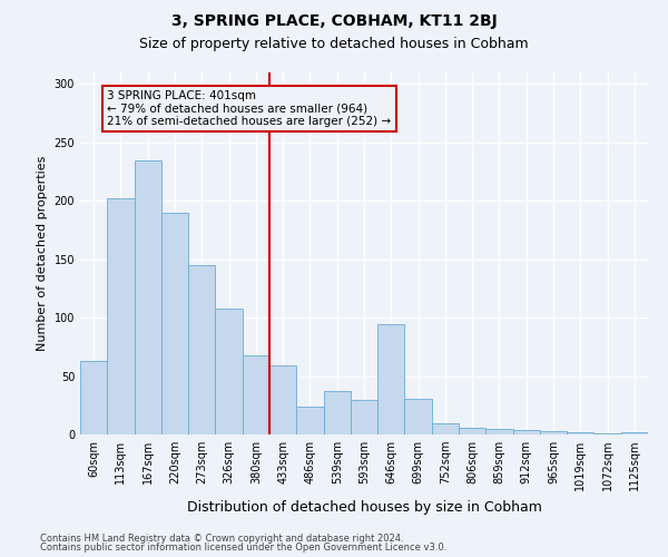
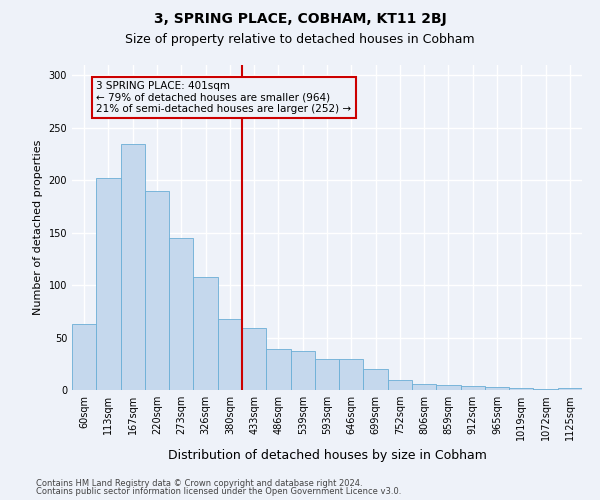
486sqm: 24 -> 39
646sqm: 94 -> 30
699sqm: 31 -> 20
